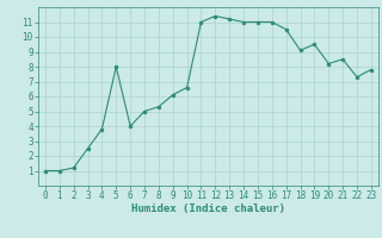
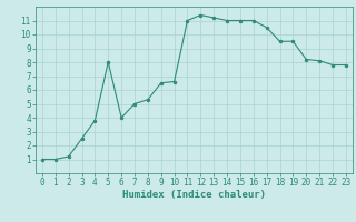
9: 6.1 -> 6.5
18: 9.1 -> 9.5
21: 8.5 -> 8.1
22: 7.3 -> 7.8
